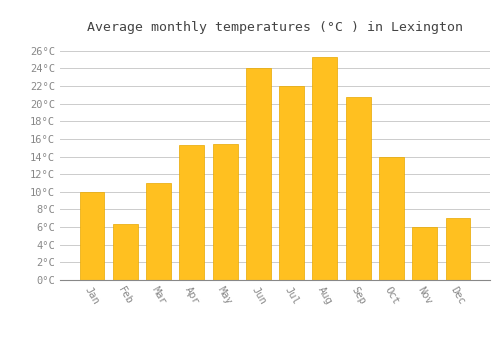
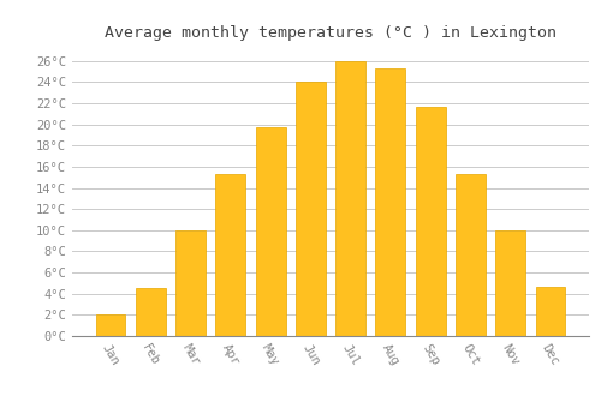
Jan: 10.0°C -> 2.0°C
Feb: 6.4°C -> 4.5°C
Mar: 11.0°C -> 10.0°C
May: 15.4°C -> 19.7°C
Jul: 22.0°C -> 26.0°C
Sep: 20.8°C -> 21.7°C
Oct: 14.0°C -> 15.3°C
Nov: 6.0°C -> 10.0°C
Dec: 7.0°C -> 4.7°C
